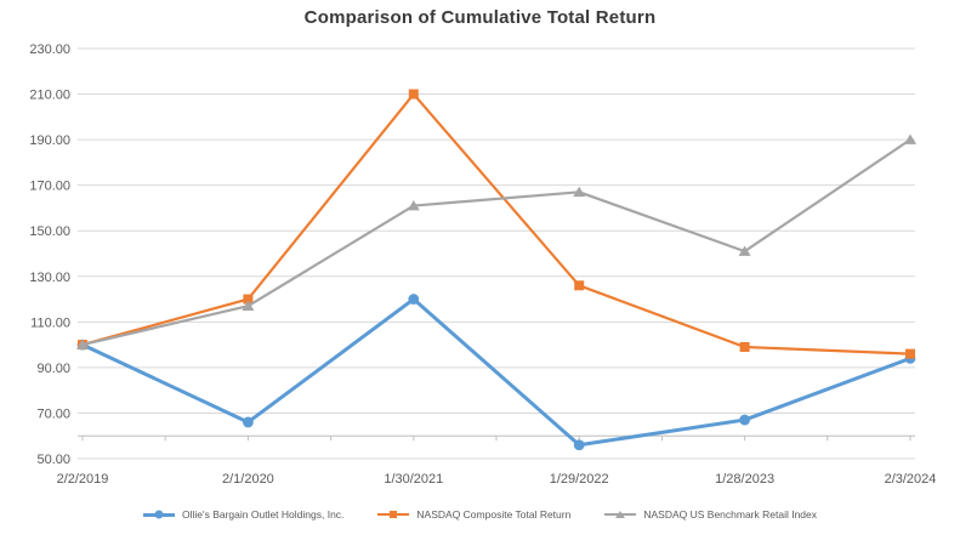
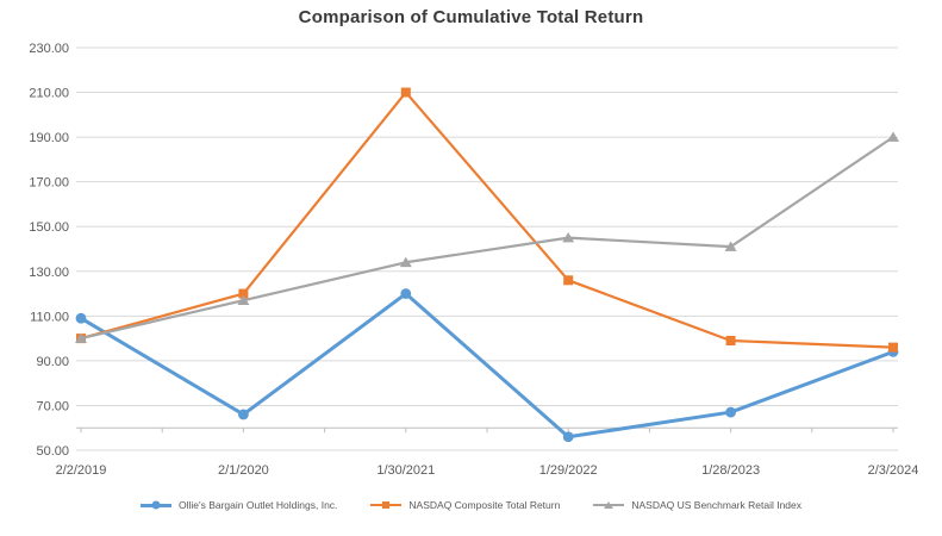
Ollie's Bargain Outlet Holdings, Inc./2/2/2019: 100 -> 109
NASDAQ US Benchmark Retail Index/1/30/2021: 161 -> 134
NASDAQ US Benchmark Retail Index/1/29/2022: 167 -> 145
